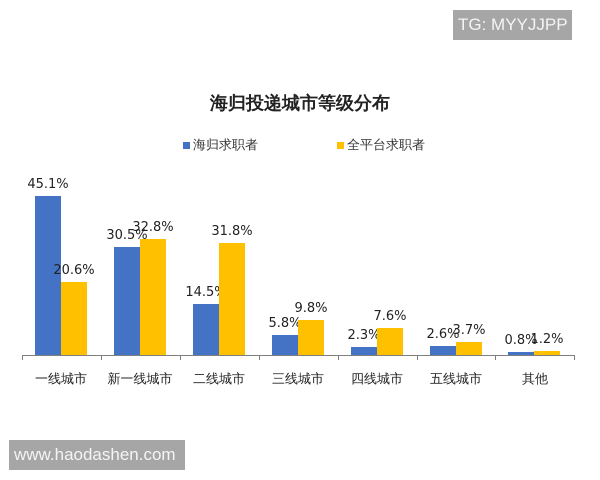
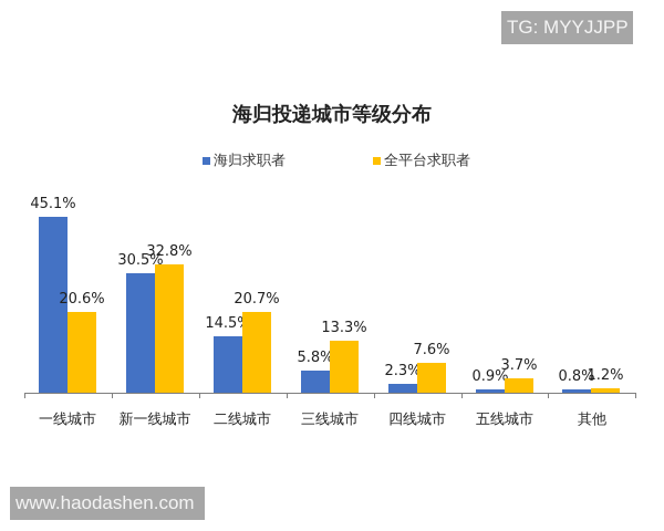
全平台求职者/二线城市: 31.8% -> 20.7%
全平台求职者/三线城市: 9.8% -> 13.3%
海归求职者/五线城市: 2.6% -> 0.9%
